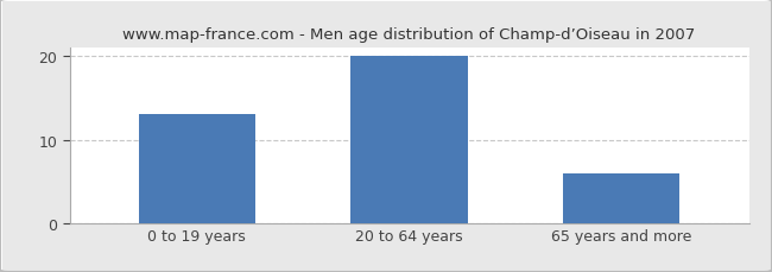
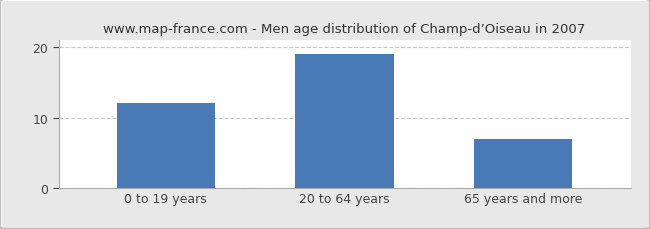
0 to 19 years: 13 -> 12
20 to 64 years: 20 -> 19
65 years and more: 6 -> 7
